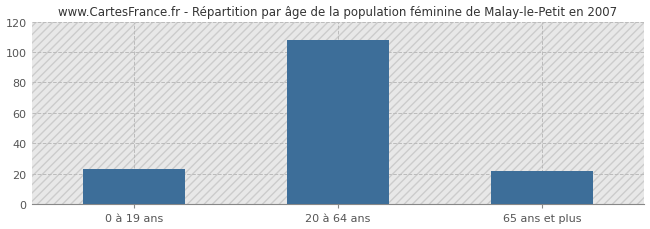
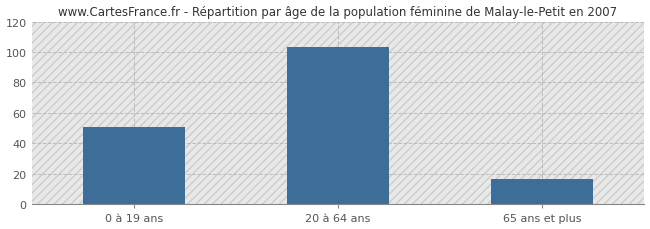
0 à 19 ans: 23 -> 51
20 à 64 ans: 108 -> 103
65 ans et plus: 22 -> 17
